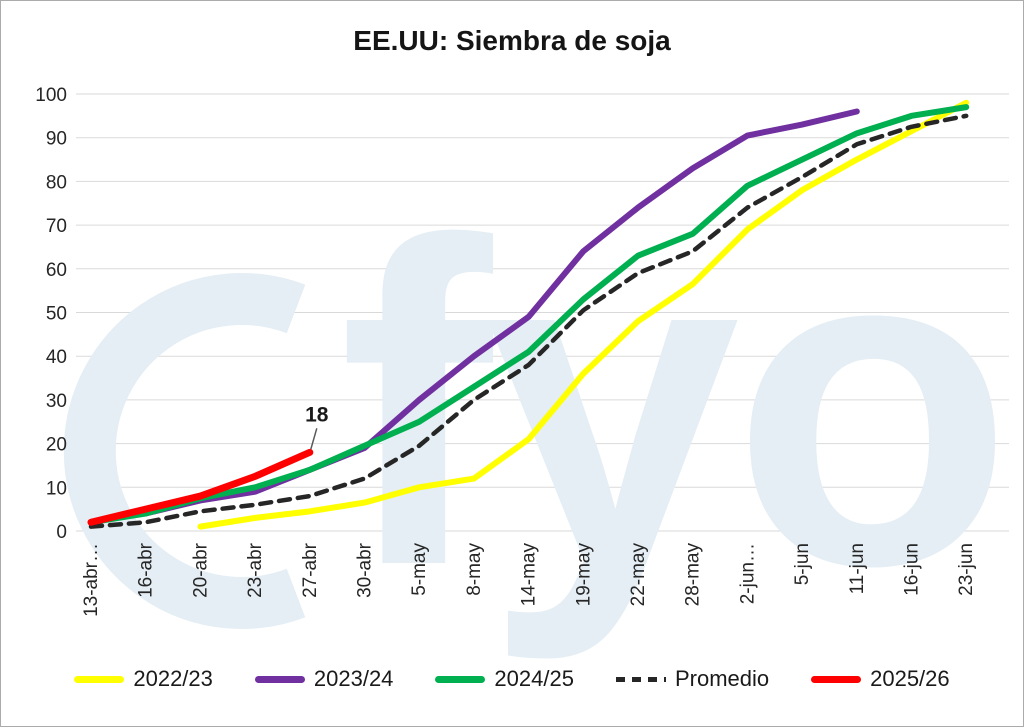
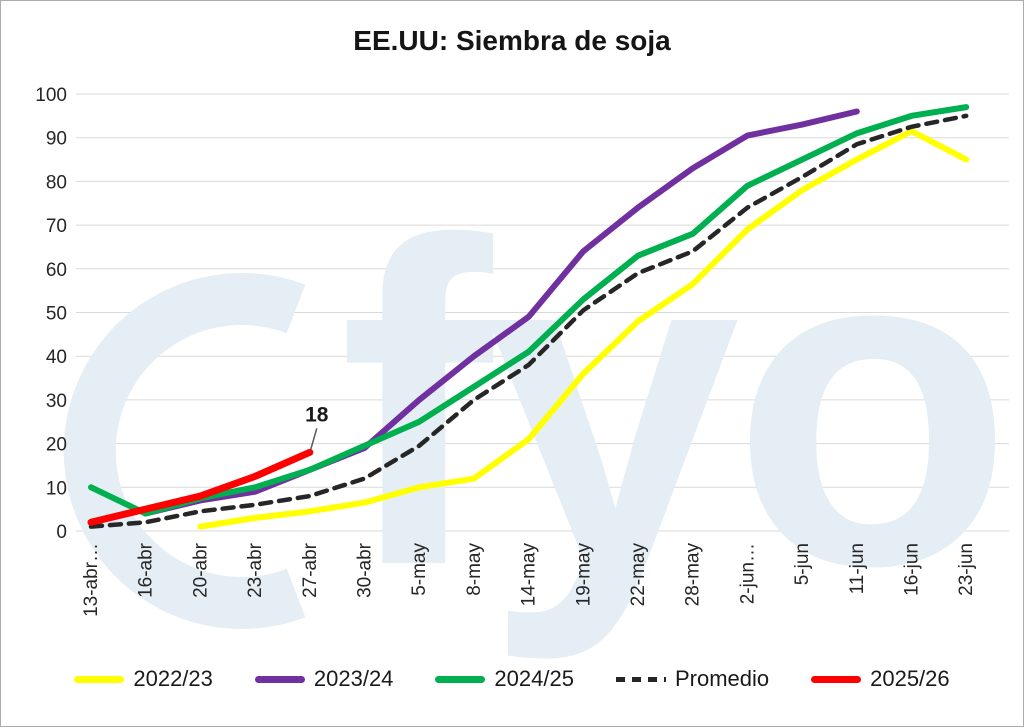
2024/25/13-abr…: 2 -> 10
2022/23/23-jun: 98 -> 85
